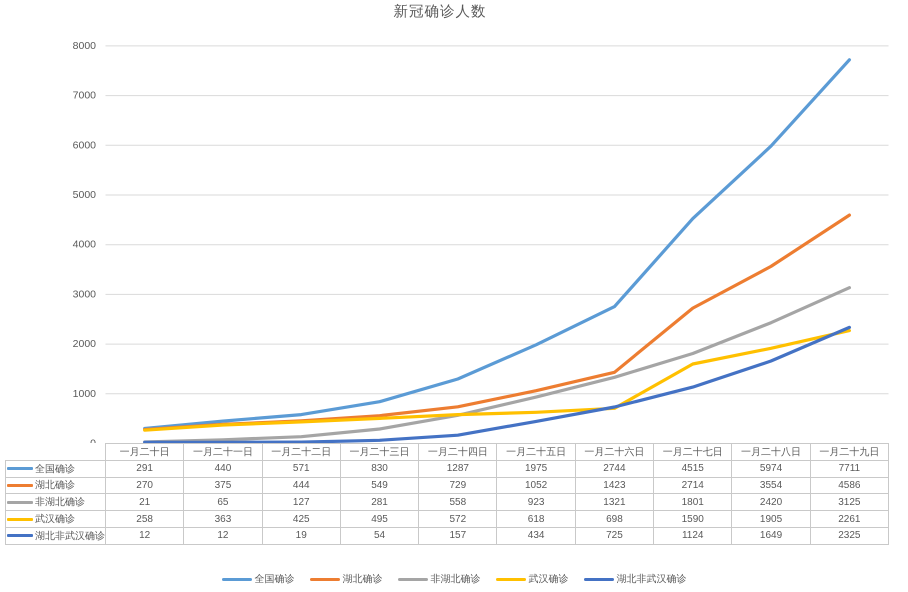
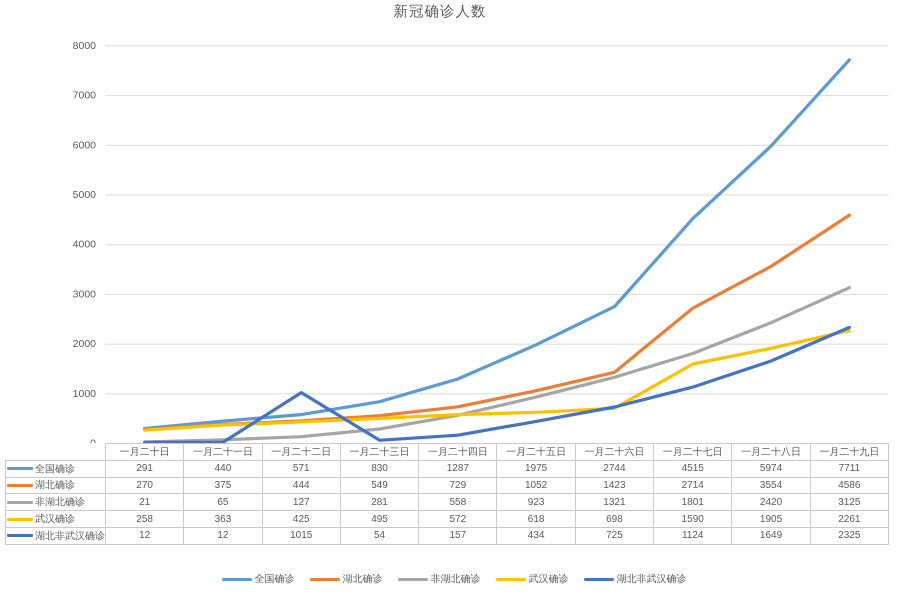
湖北非武汉确诊/一月二十二日: 19 -> 1015
